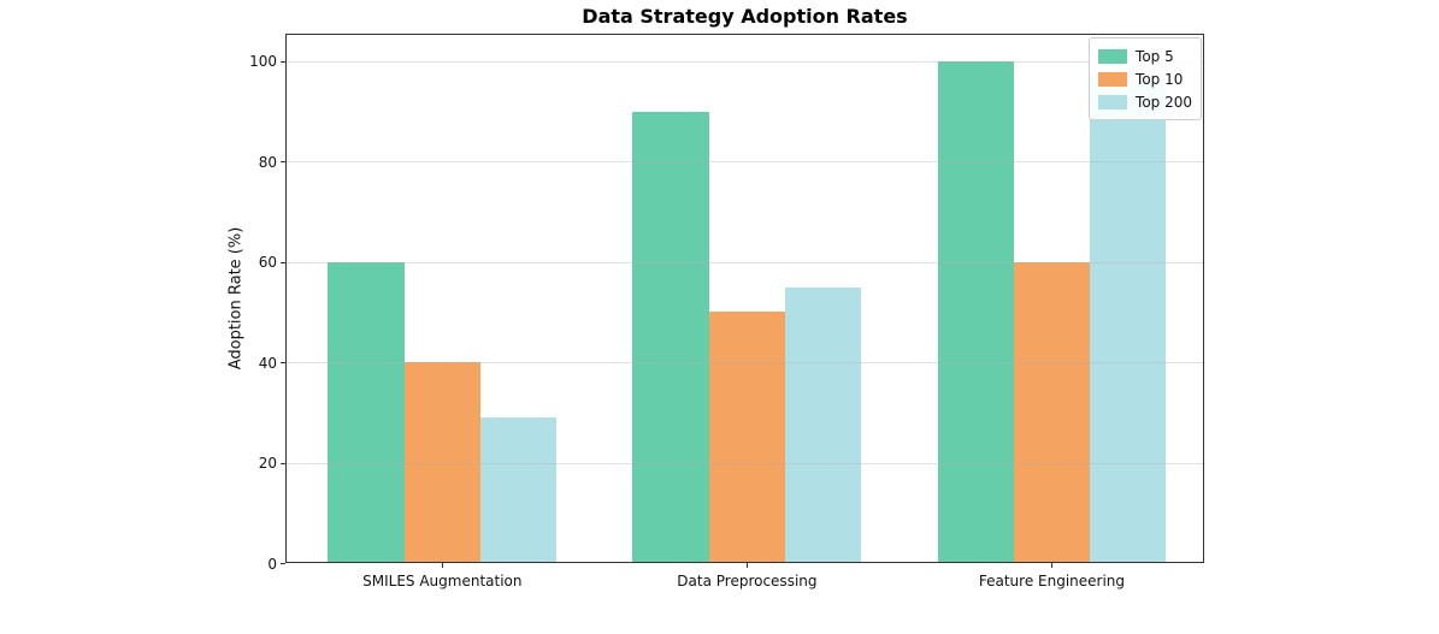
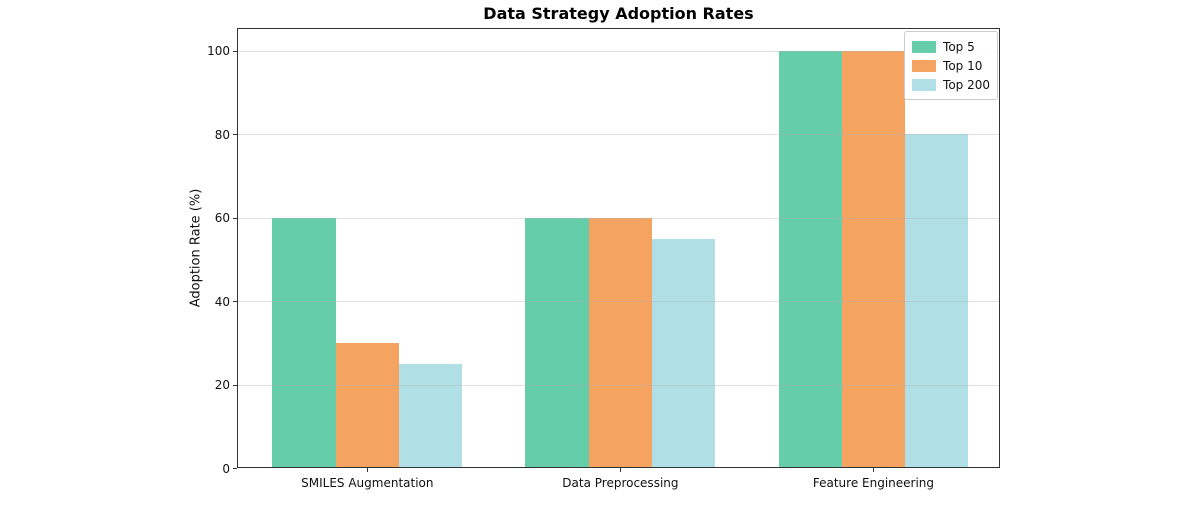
Top 10/SMILES Augmentation: 40 -> 30
Top 200/SMILES Augmentation: 29 -> 25
Top 5/Data Preprocessing: 90 -> 60
Top 10/Data Preprocessing: 50 -> 60
Top 10/Feature Engineering: 60 -> 100
Top 200/Feature Engineering: 97 -> 80
